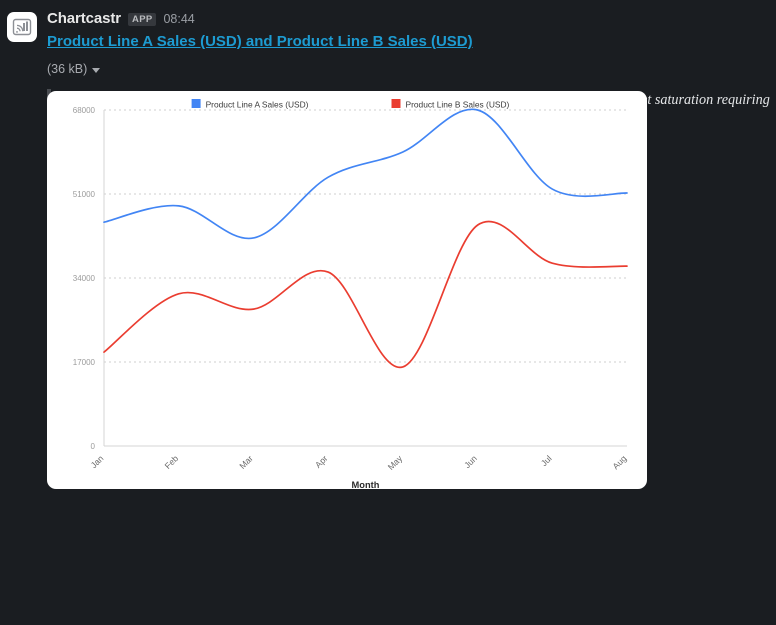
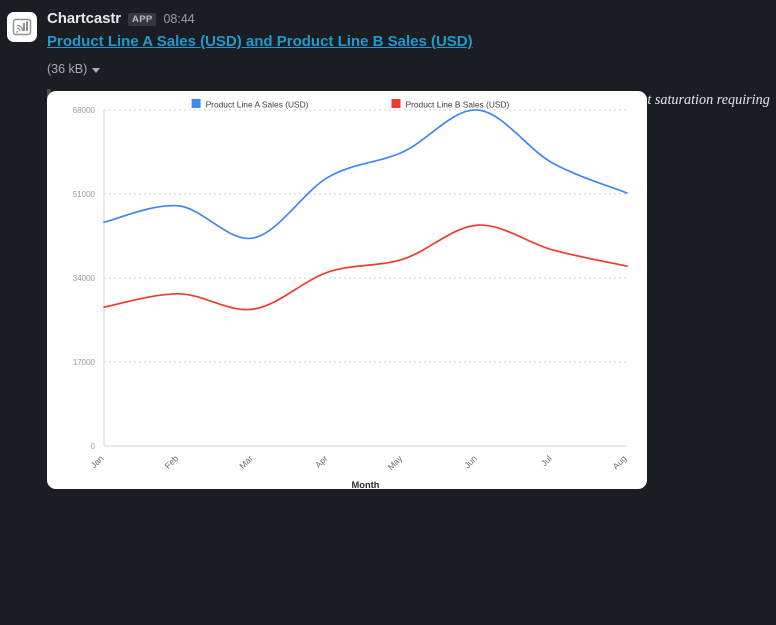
Product Line B Sales (USD)/Jan: 19000 -> 28000
Product Line B Sales (USD)/May: 16000 -> 38000
Product Line A Sales (USD)/Jul: 52000 -> 57000
Product Line B Sales (USD)/Jul: 37000 -> 40000
